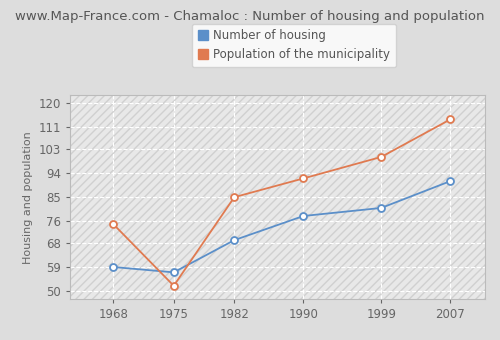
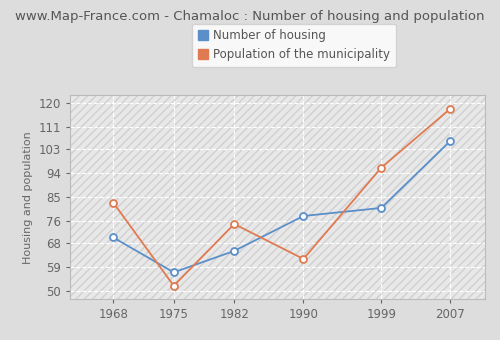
Number of housing/1968: 59 -> 70
Population of the municipality/1968: 75 -> 83
Number of housing/1982: 69 -> 65
Population of the municipality/1982: 85 -> 75
Population of the municipality/1990: 92 -> 62
Population of the municipality/1999: 100 -> 96
Number of housing/2007: 91 -> 106
Population of the municipality/2007: 114 -> 118
